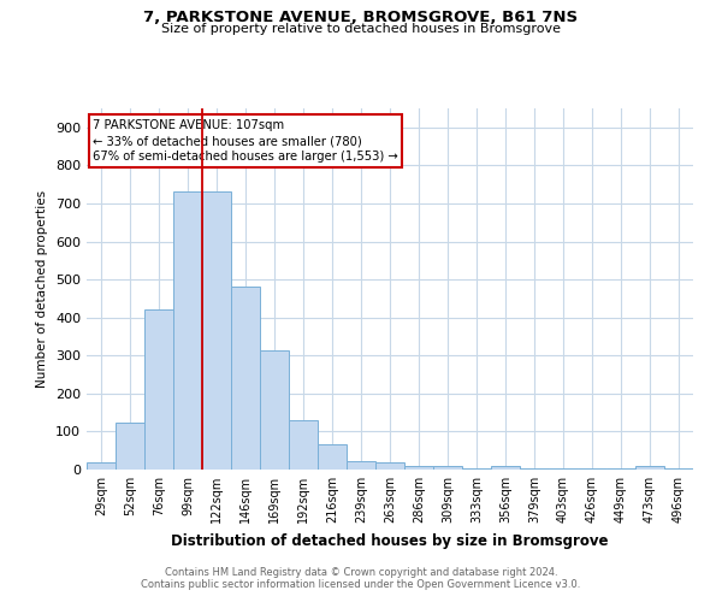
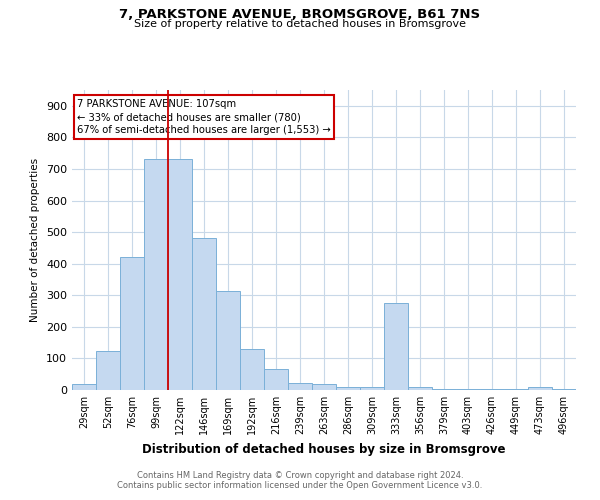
333sqm: 2 -> 275
